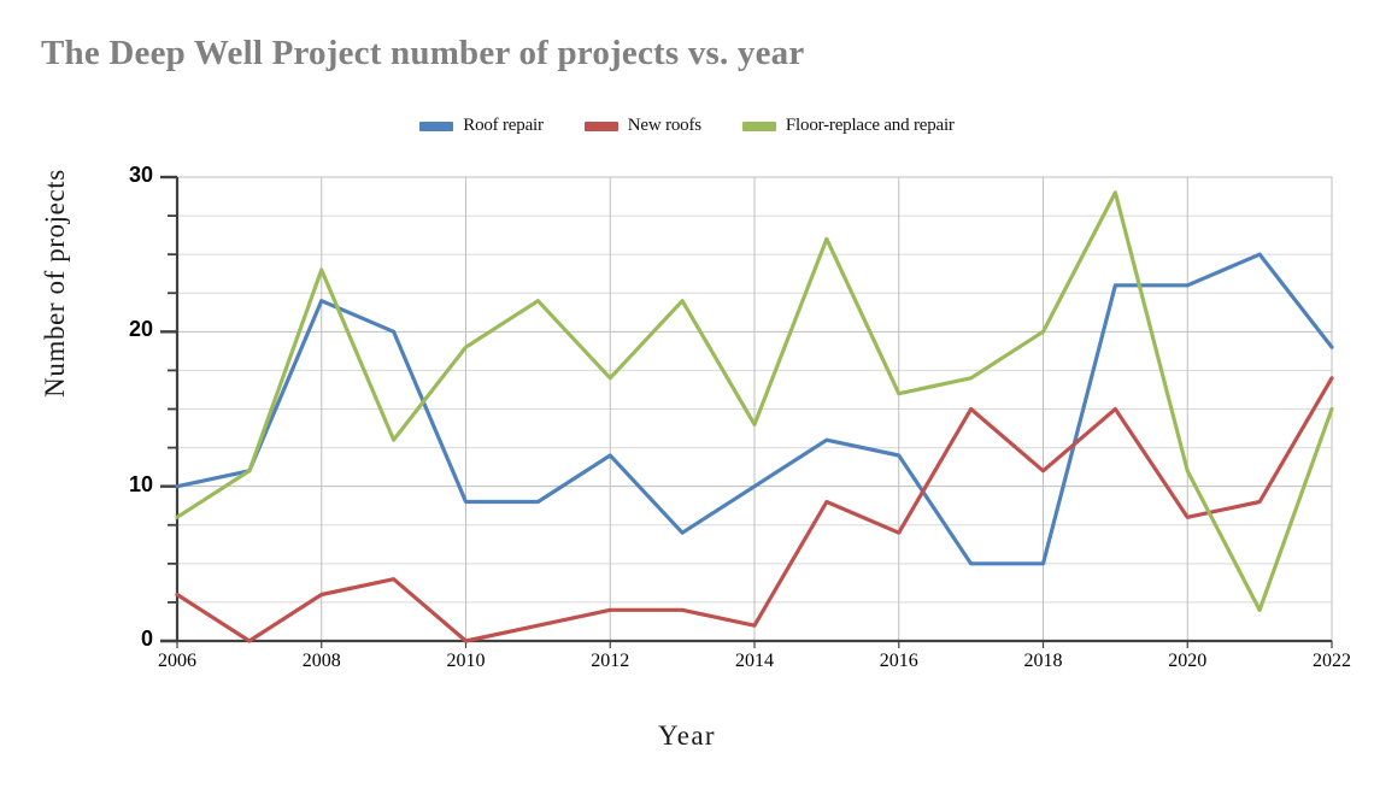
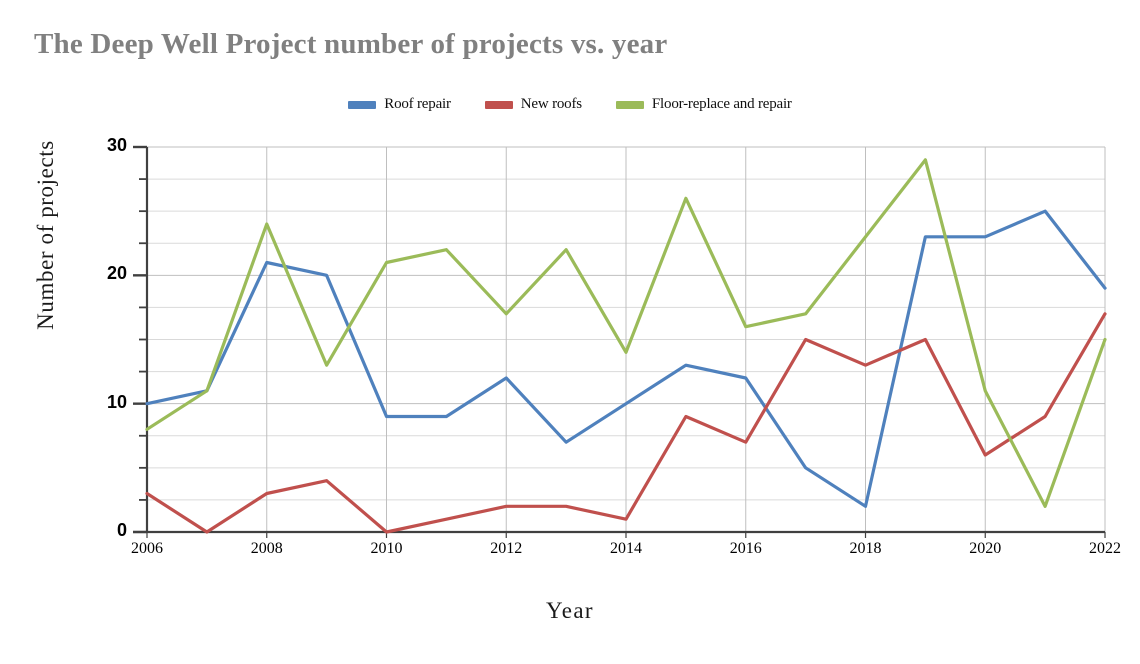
Roof repair/2008: 22 -> 21
Floor-replace and repair/2010: 19 -> 21
Roof repair/2018: 5 -> 2
New roofs/2018: 11 -> 13
Floor-replace and repair/2018: 20 -> 23
New roofs/2020: 8 -> 6
